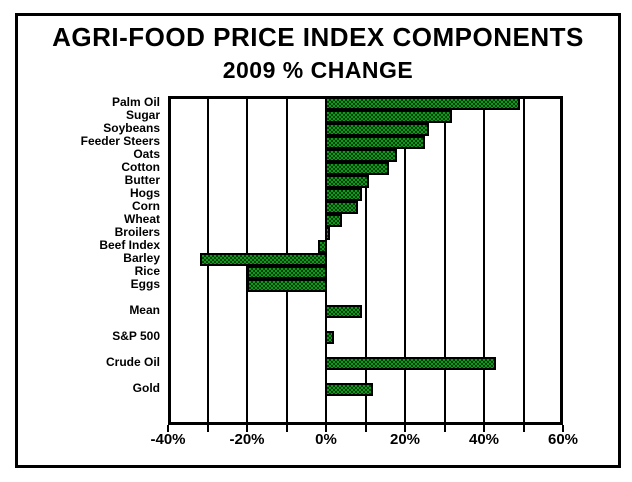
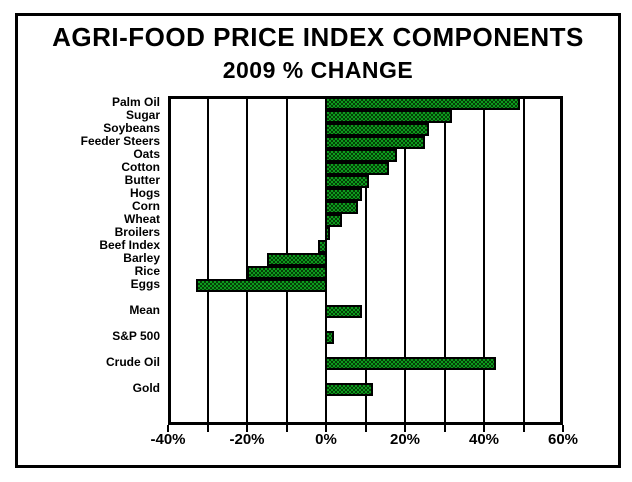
Barley: -32% -> -15%
Eggs: -20% -> -33%
